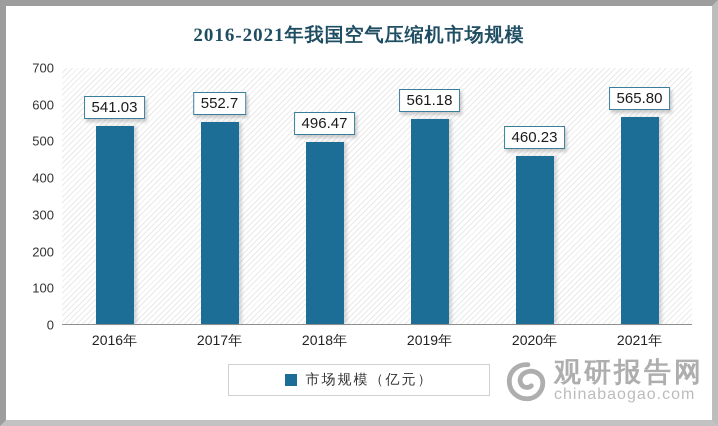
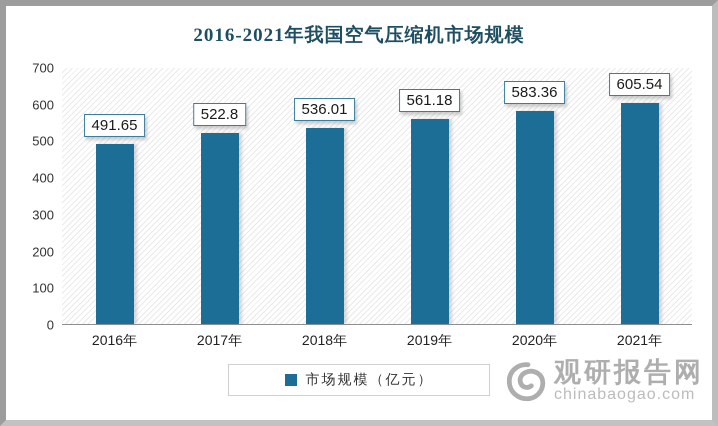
2016年: 541.03 -> 491.65
2017年: 552.7 -> 522.8
2018年: 496.47 -> 536.01
2020年: 460.23 -> 583.36
2021年: 565.80 -> 605.54
